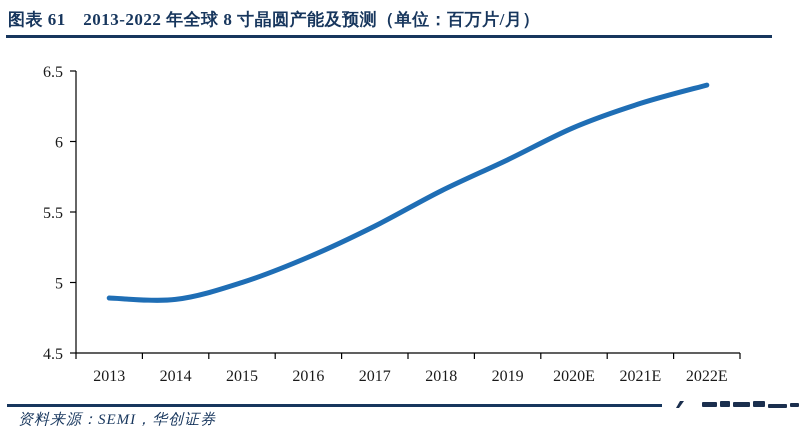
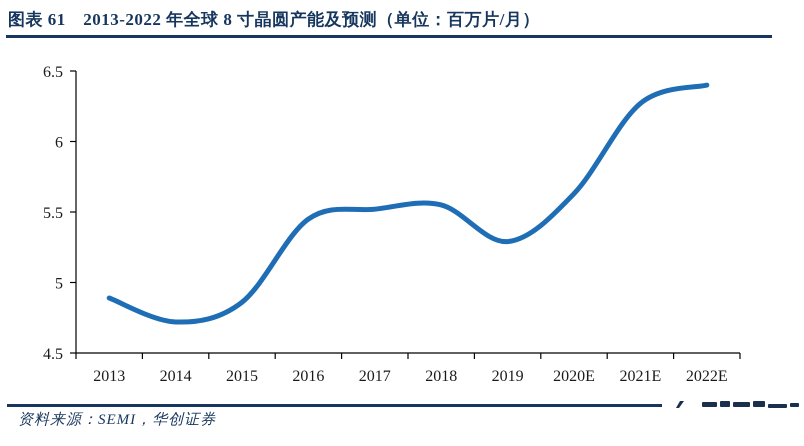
2014: 4.88 -> 4.72
2015: 5.00 -> 4.86
2016: 5.18 -> 5.45
2017: 5.40 -> 5.52
2018: 5.65 -> 5.55
2019: 5.87 -> 5.29
2020E: 6.10 -> 5.63
